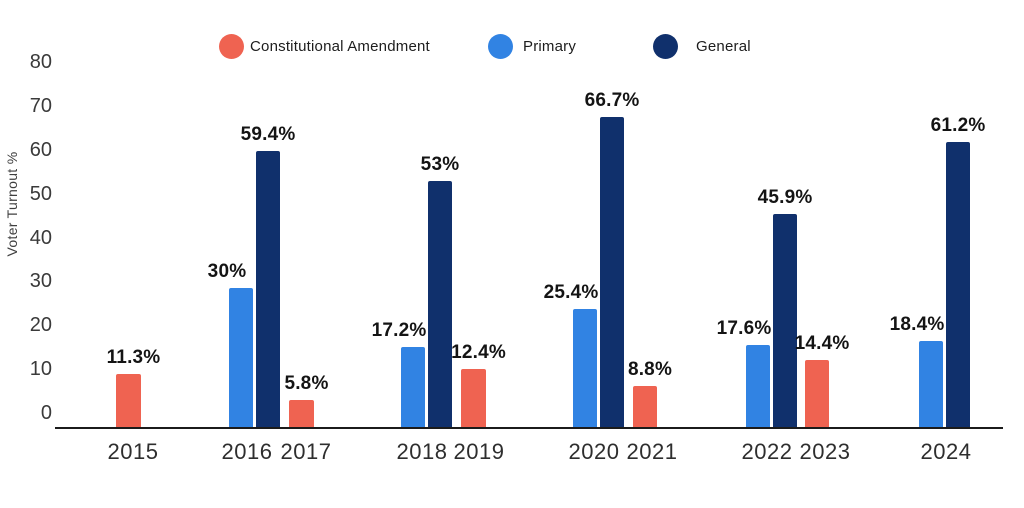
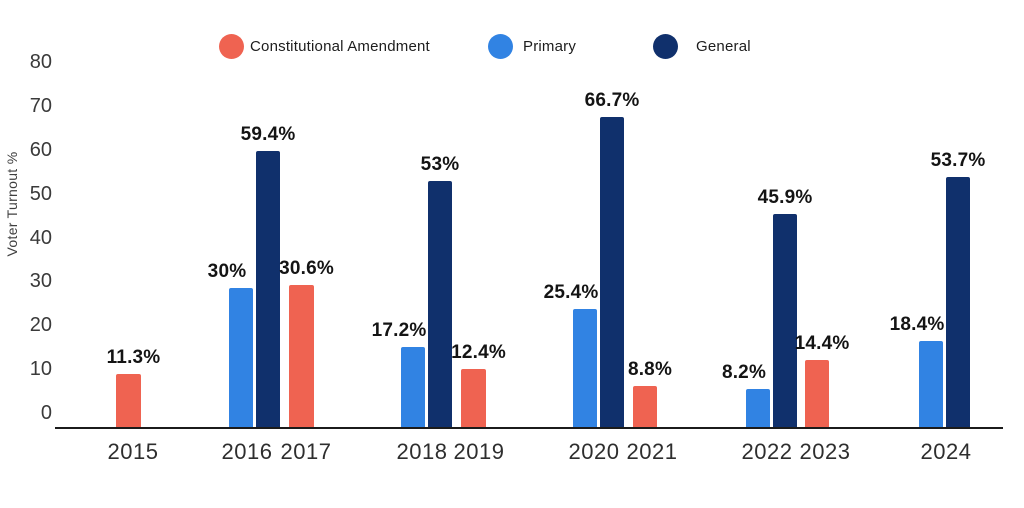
Constitutional Amendment/2017: 5.8% -> 30.6%
Primary/2022: 17.6% -> 8.2%
General/2024: 61.2% -> 53.7%
